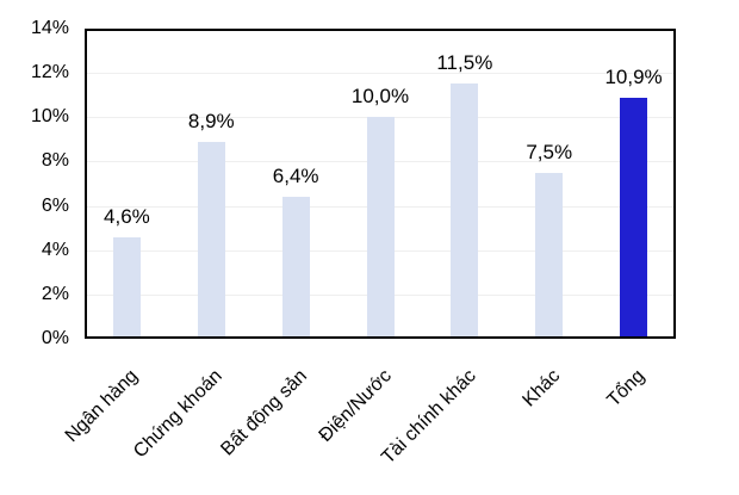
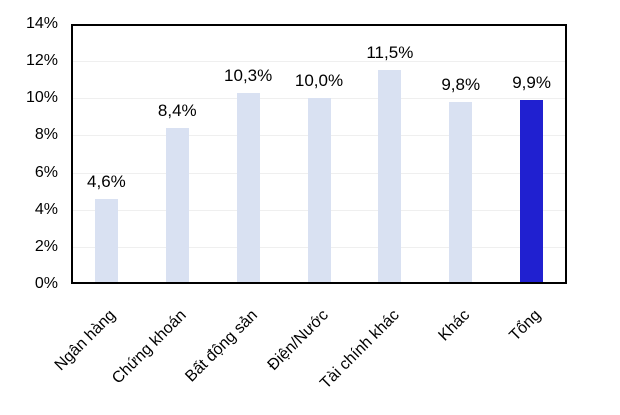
Chứng khoán: 8,9% -> 8,4%
Bất động sản: 6,4% -> 10,3%
Khác: 7,5% -> 9,8%
Tổng: 10,9% -> 9,9%
